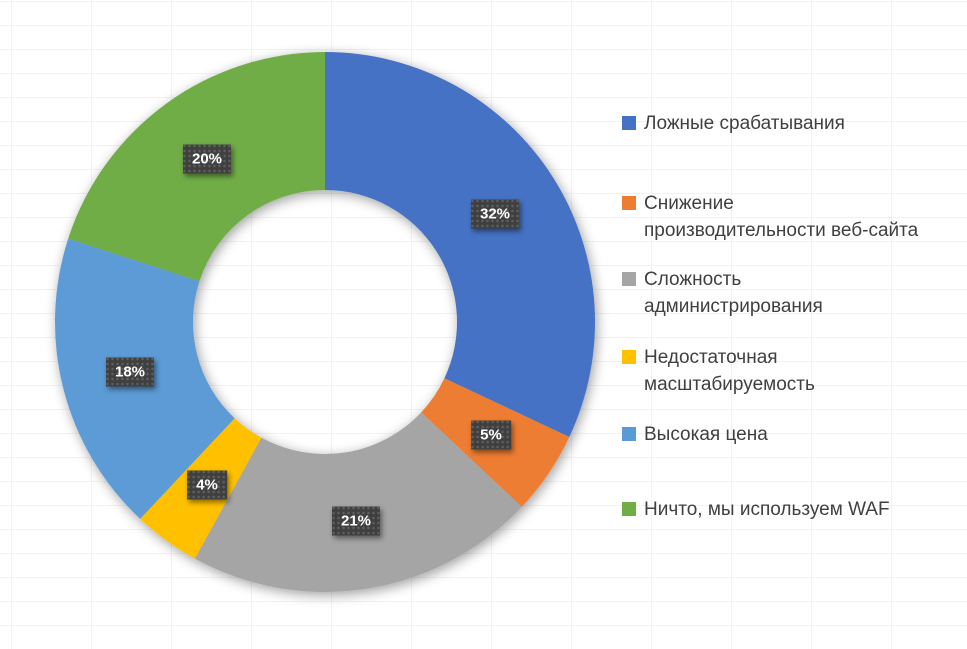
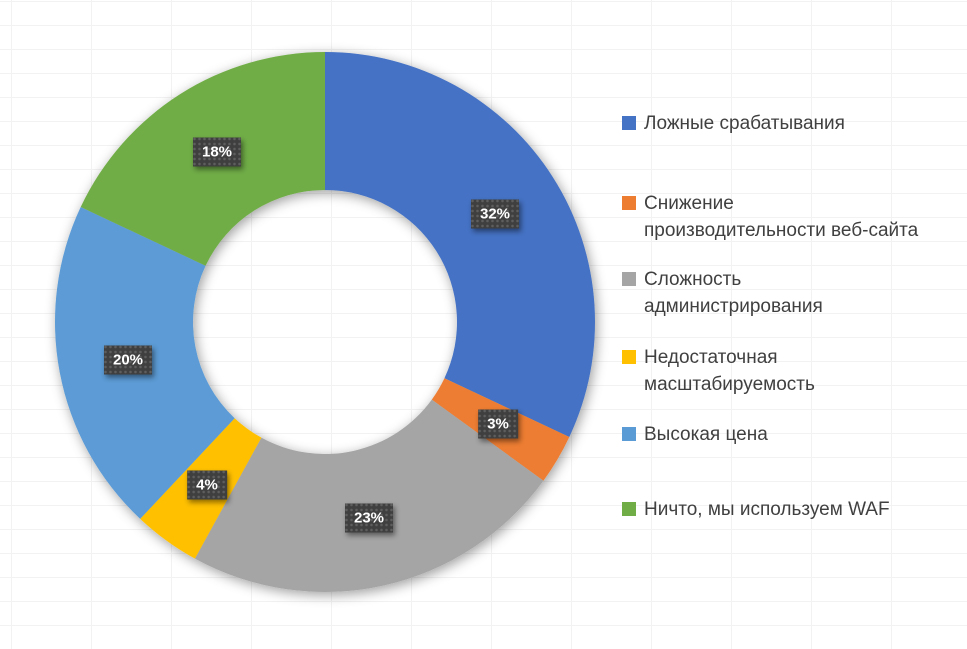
Снижение производительности веб-сайта: 5% -> 3%
Сложность администрирования: 21% -> 23%
Высокая цена: 18% -> 20%
Ничто, мы используем WAF: 20% -> 18%
